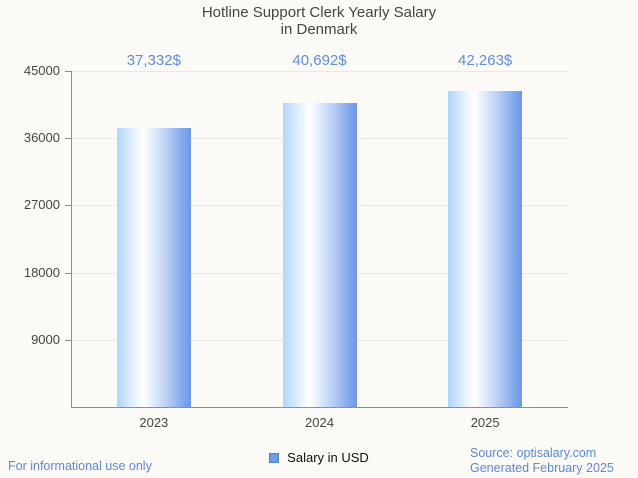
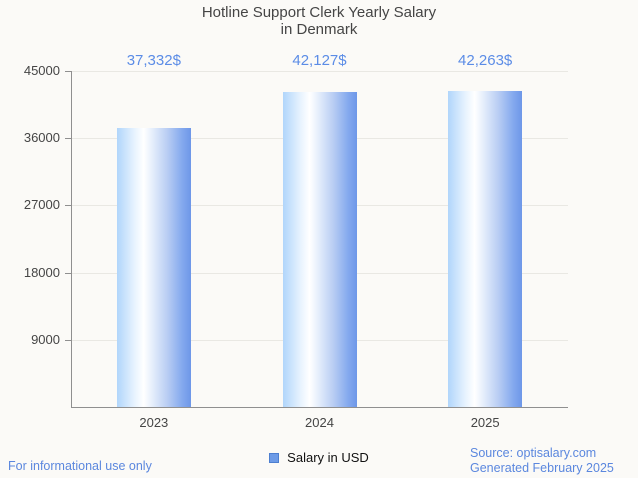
2024: 40,692 -> 42,127
